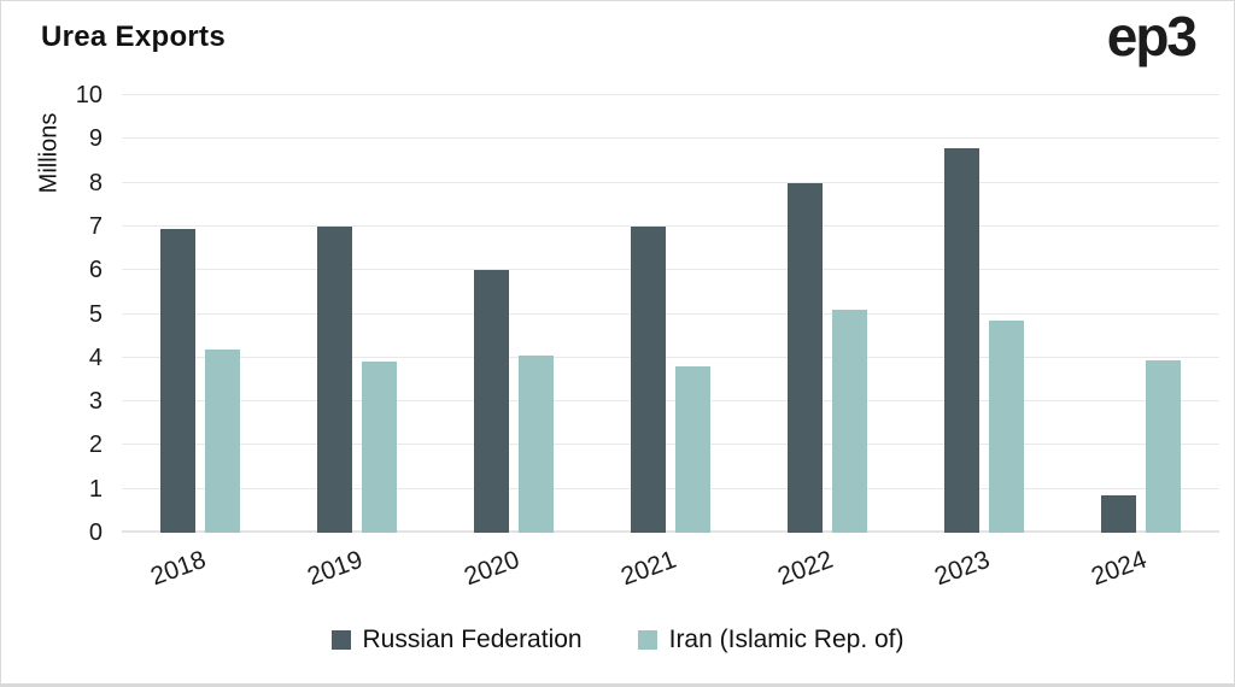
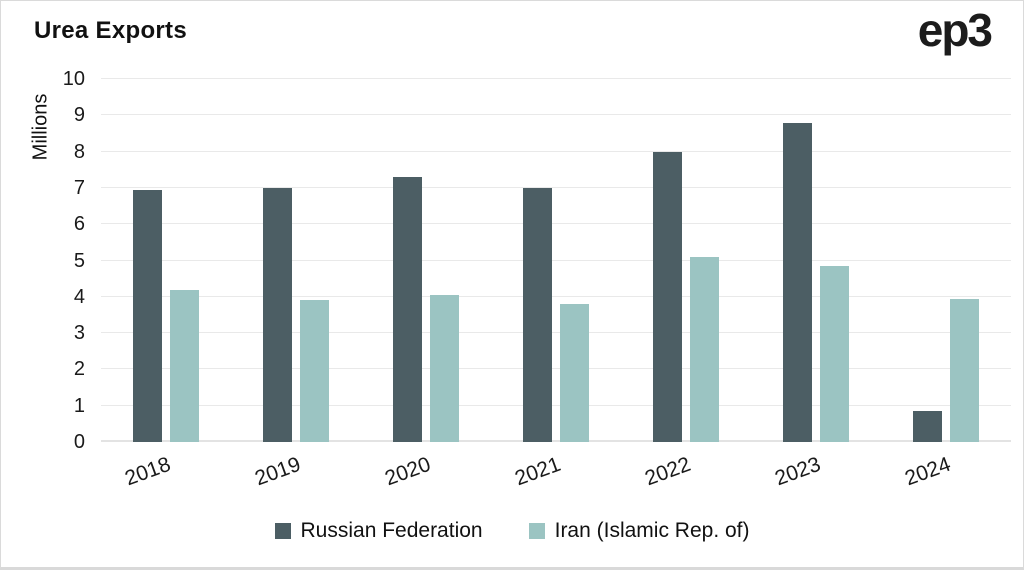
Russian Federation/2020: 6.0 -> 7.3
